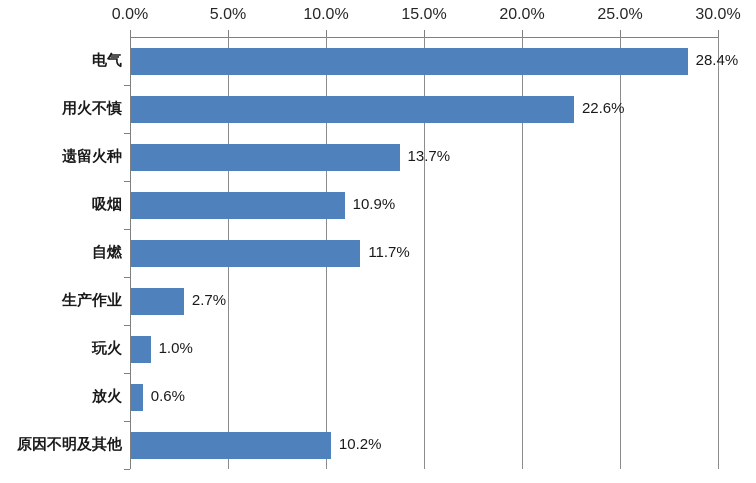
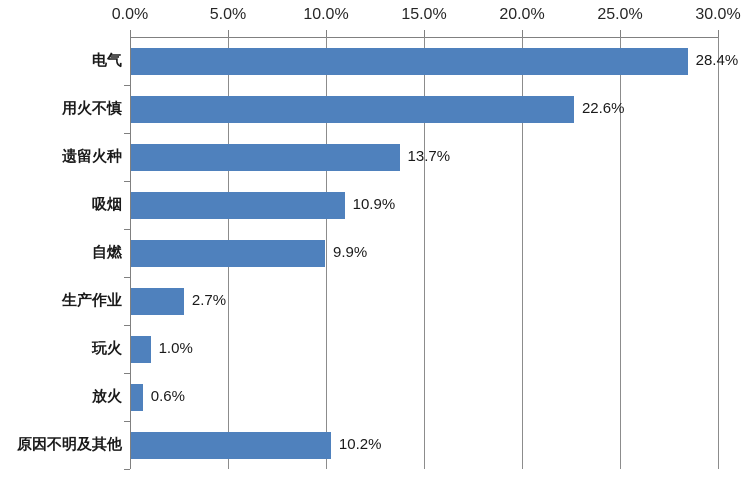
自燃: 11.7% -> 9.9%
